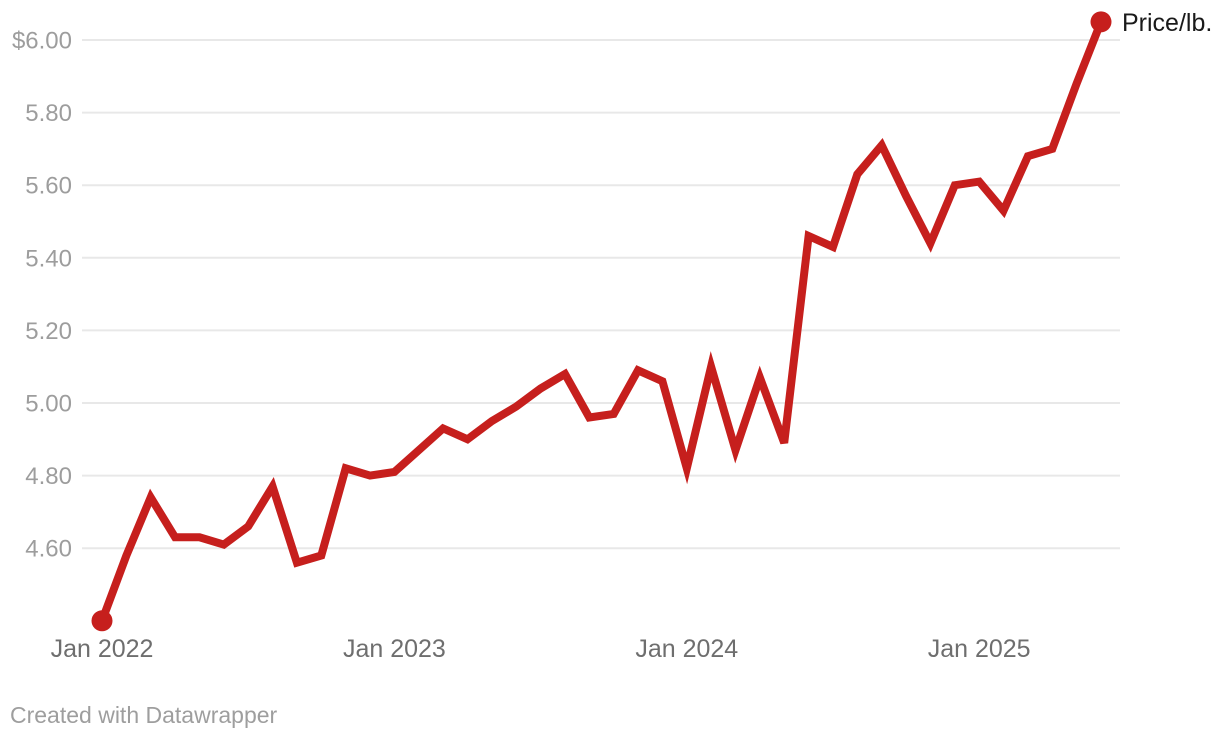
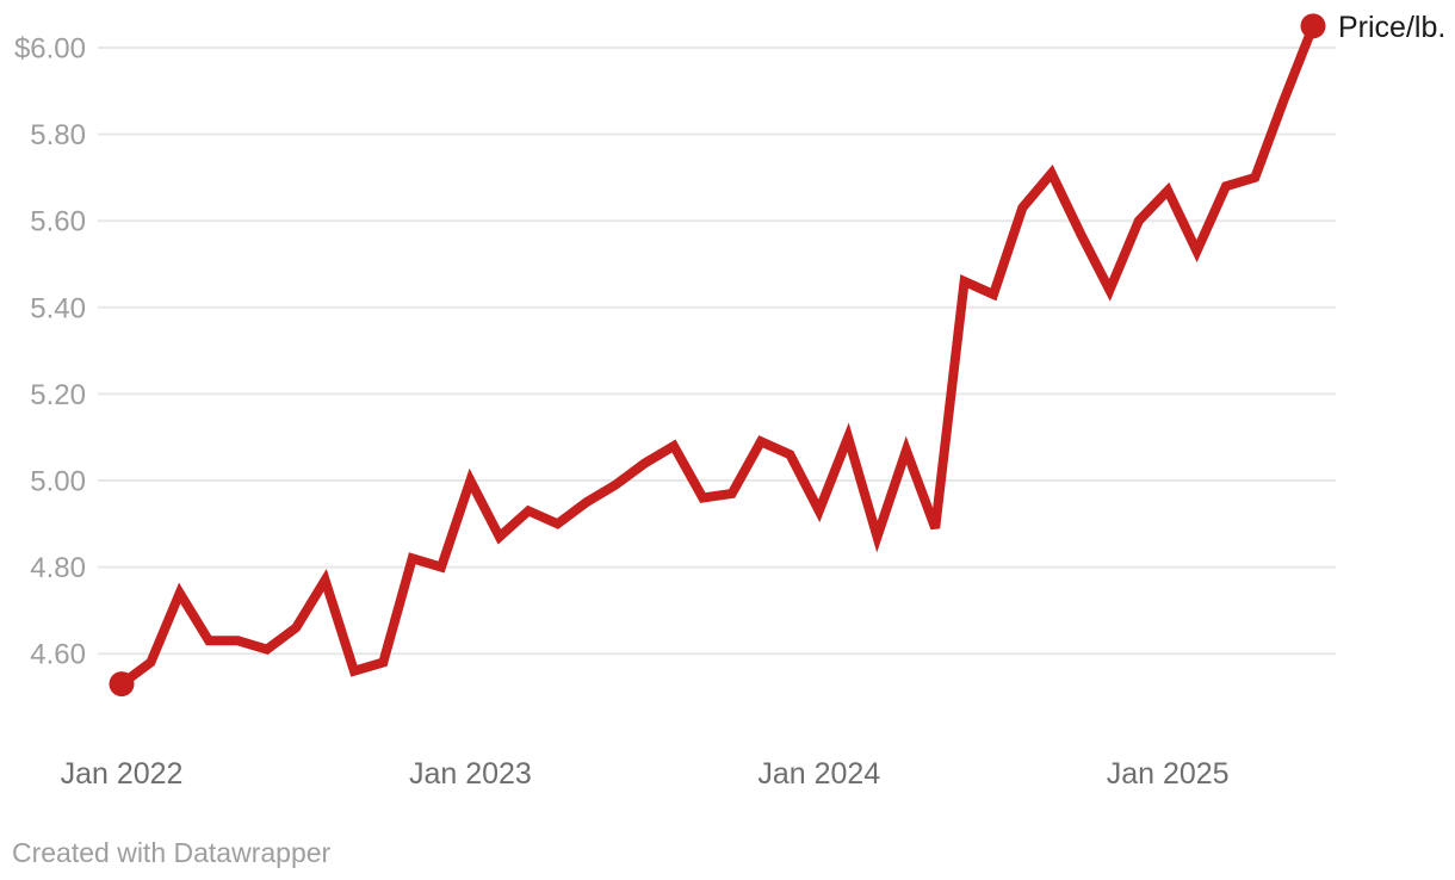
Jan 2022: $4.40 -> $4.53
Jan 2023: $4.81 -> $5.00
Jan 2024: $4.82 -> $4.93
Jan 2025: $5.61 -> $5.67
